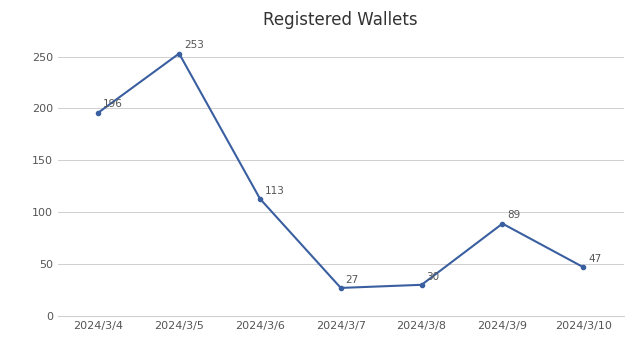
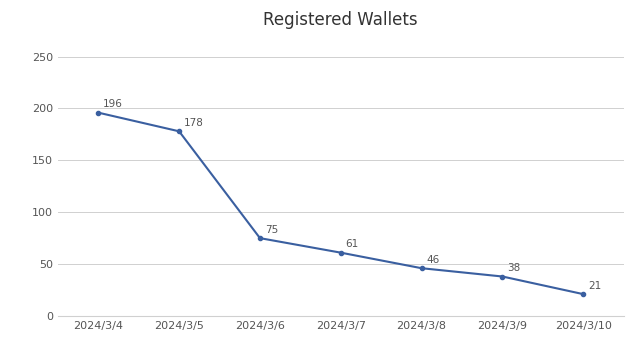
2024/3/5: 253 -> 178
2024/3/6: 113 -> 75
2024/3/7: 27 -> 61
2024/3/8: 30 -> 46
2024/3/9: 89 -> 38
2024/3/10: 47 -> 21
